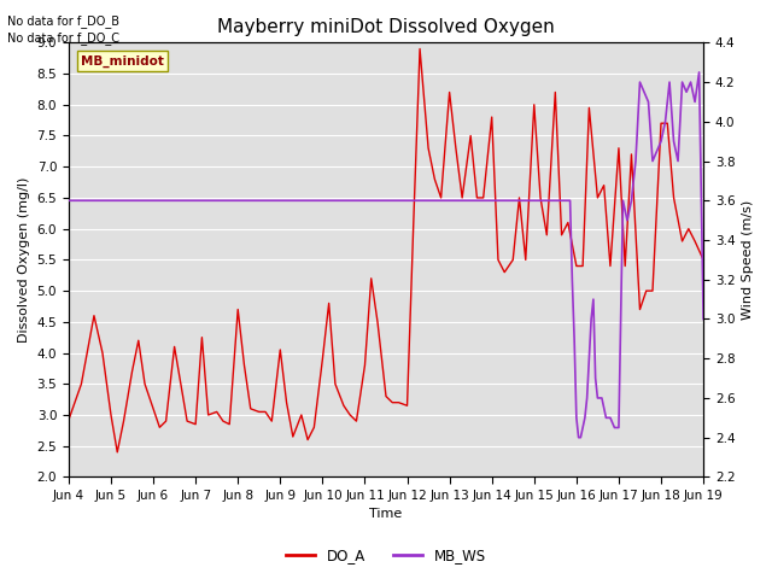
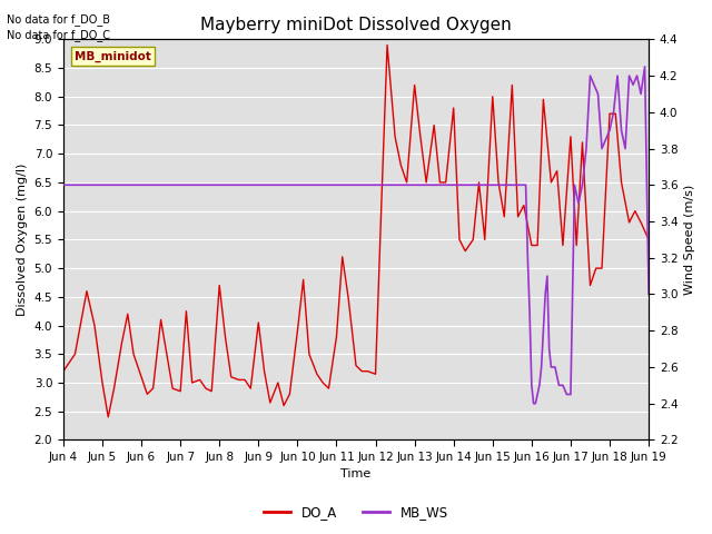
DO_A/Jun 4: 2.92 -> 3.20
